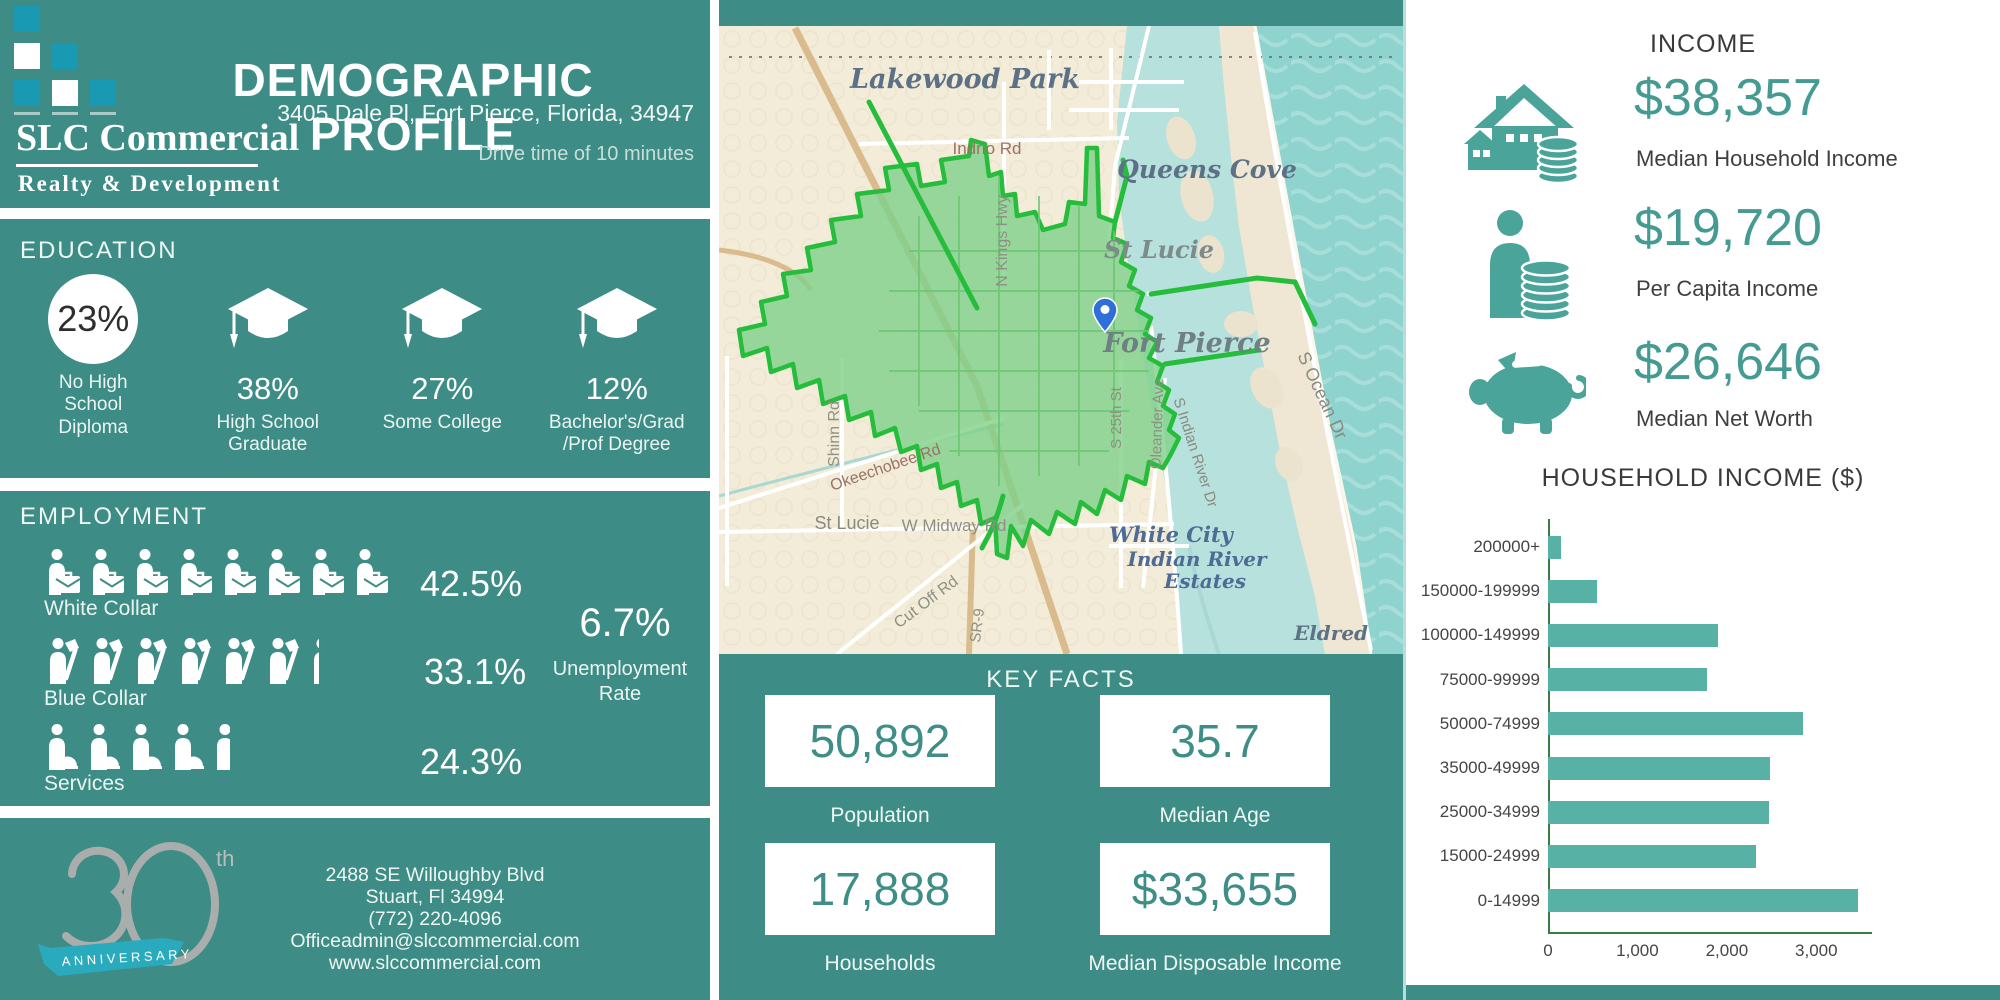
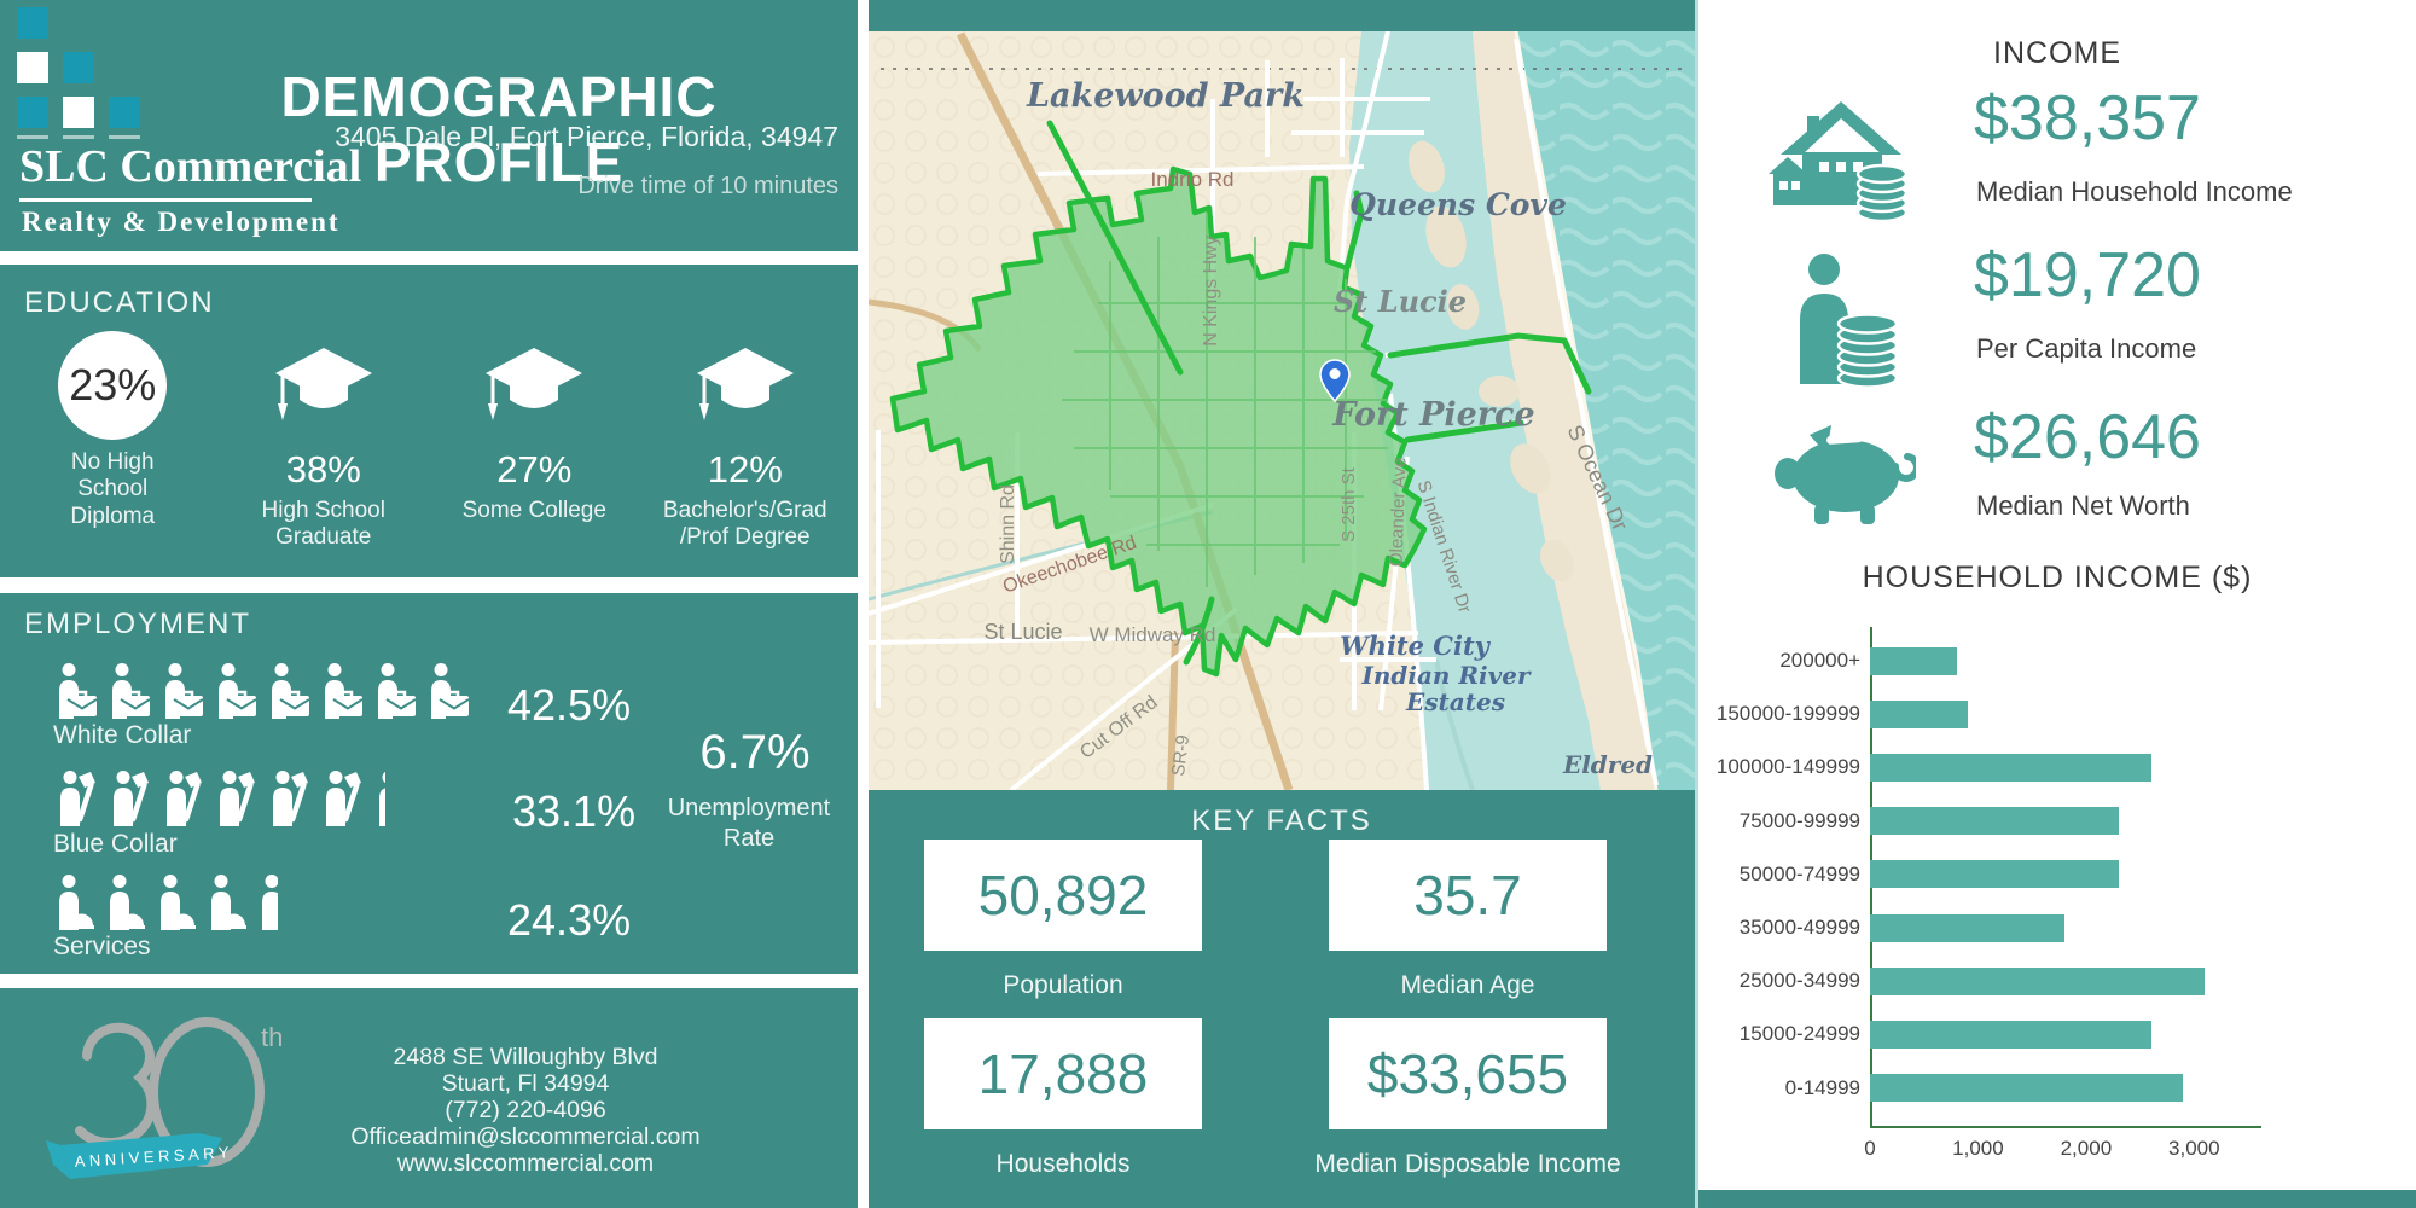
200000+: 200 -> 800
150000-199999: 600 -> 900
100000-149999: 1900 -> 2600
75000-99999: 1800 -> 2300
50000-74999: 2800 -> 2300
35000-49999: 2500 -> 1800
25000-34999: 2500 -> 3100
15000-24999: 2300 -> 2600
0-14999: 3500 -> 2900
